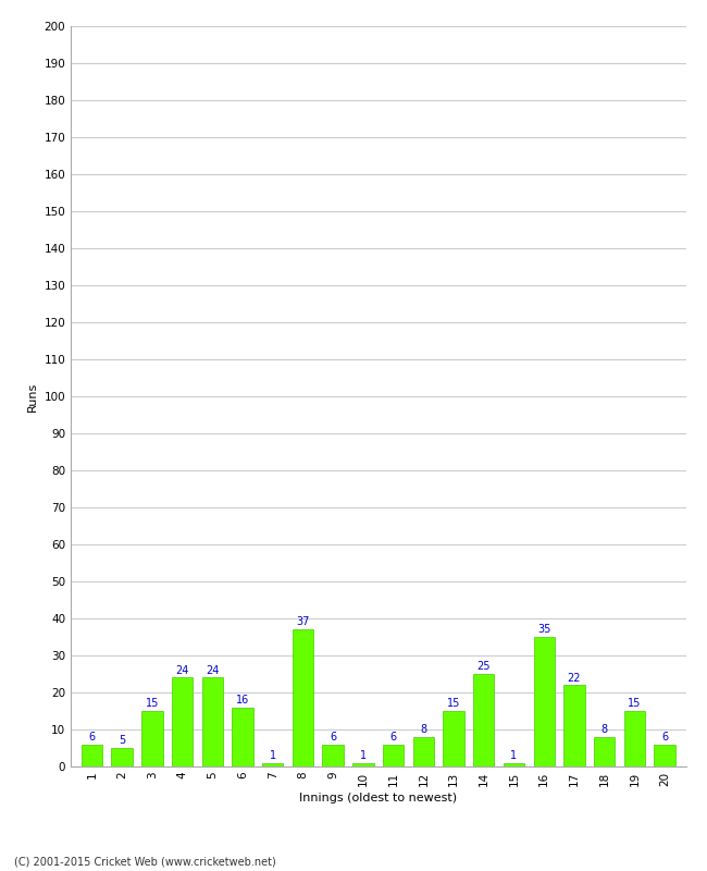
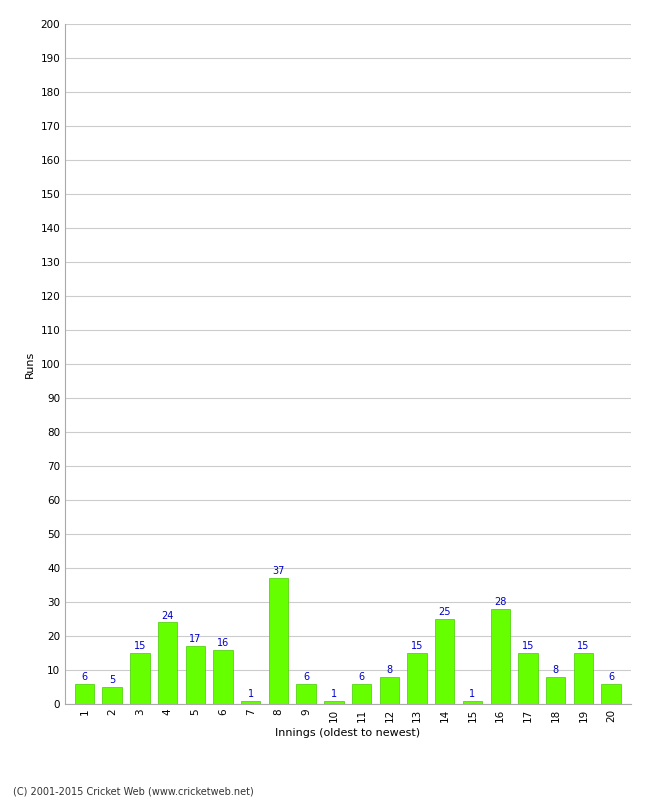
5: 24 -> 17
16: 35 -> 28
17: 22 -> 15
